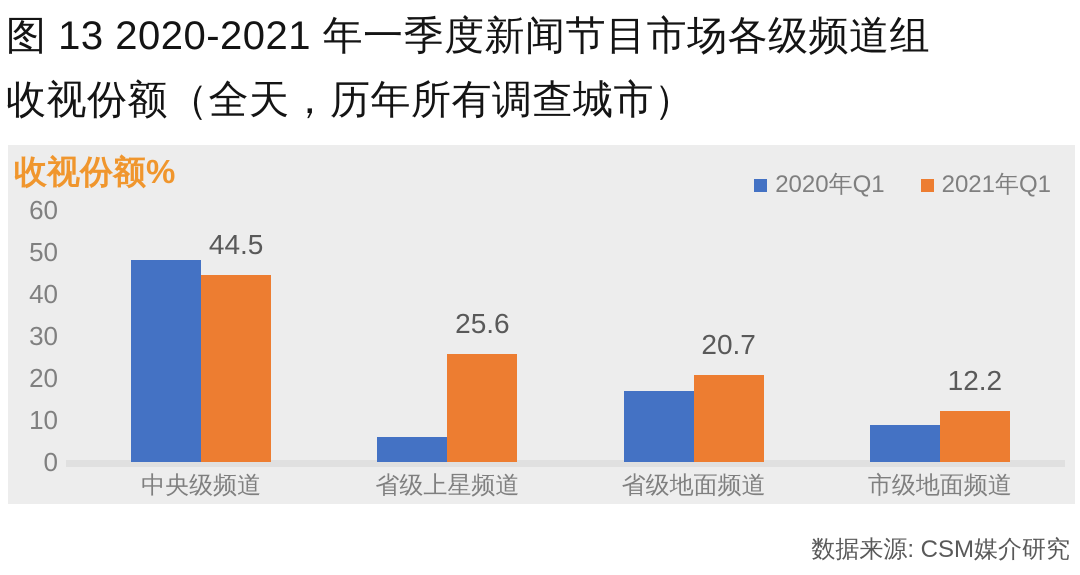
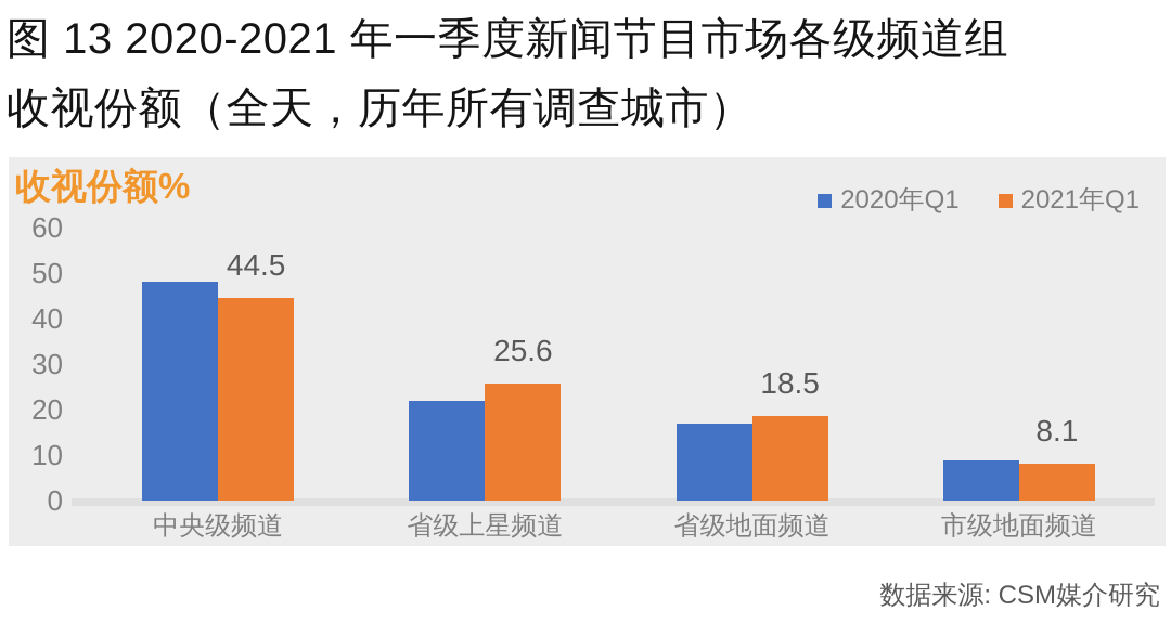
2020年Q1/省级上星频道: 6 -> 22
2021年Q1/省级地面频道: 20.7 -> 18.5
2021年Q1/市级地面频道: 12.2 -> 8.1
